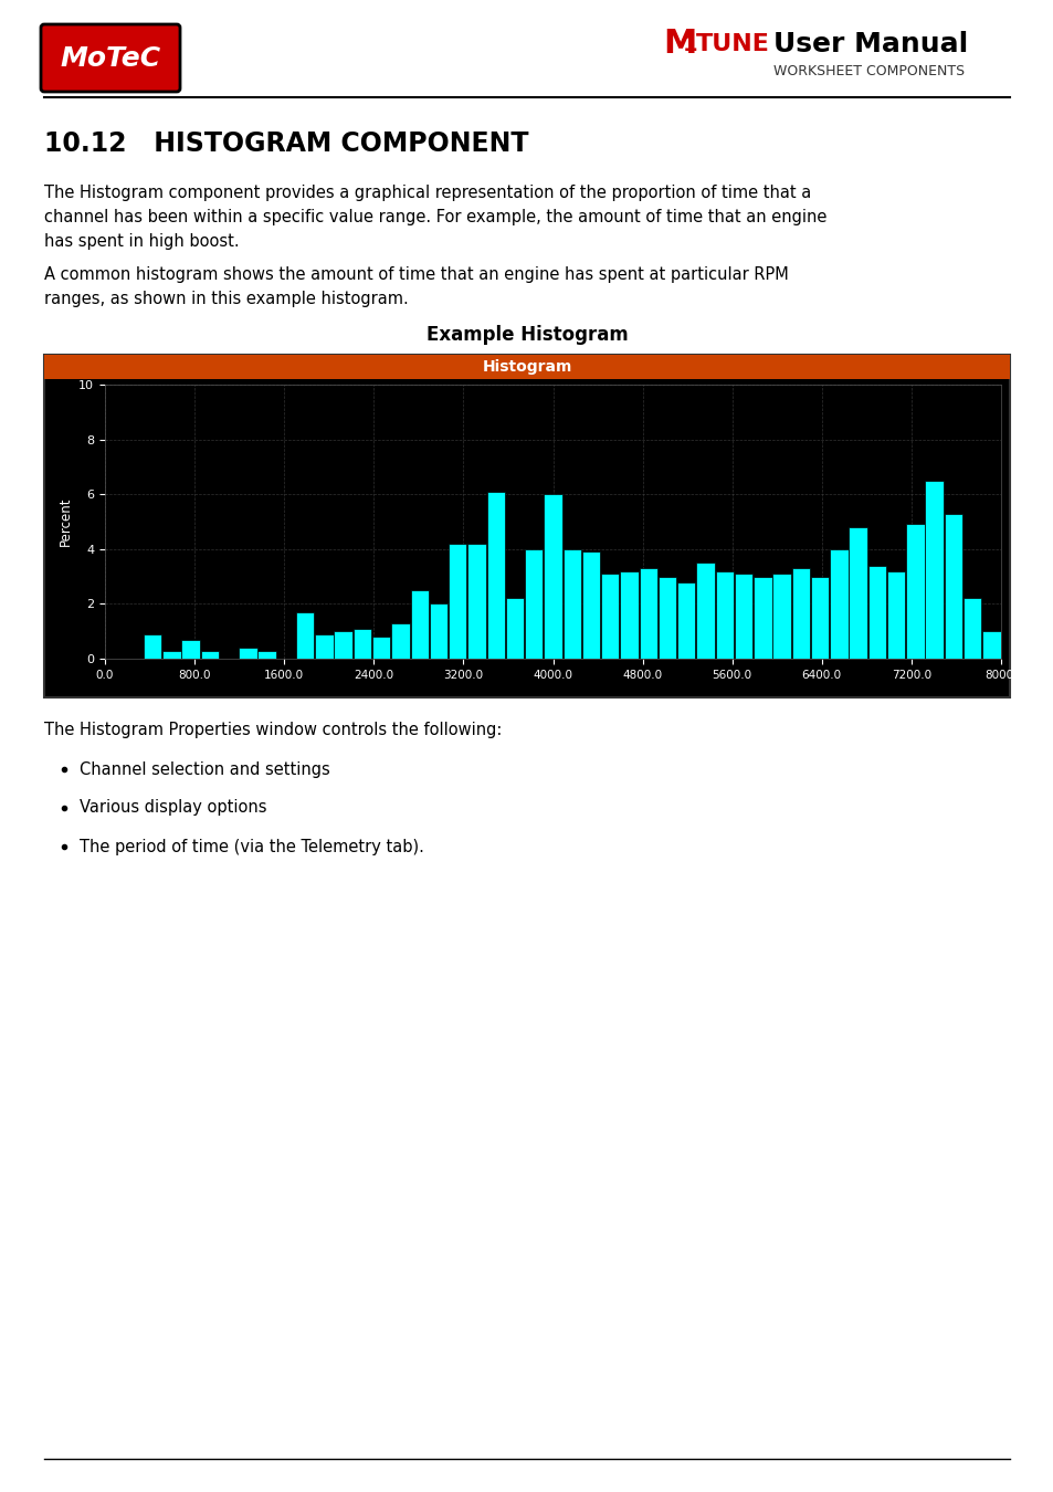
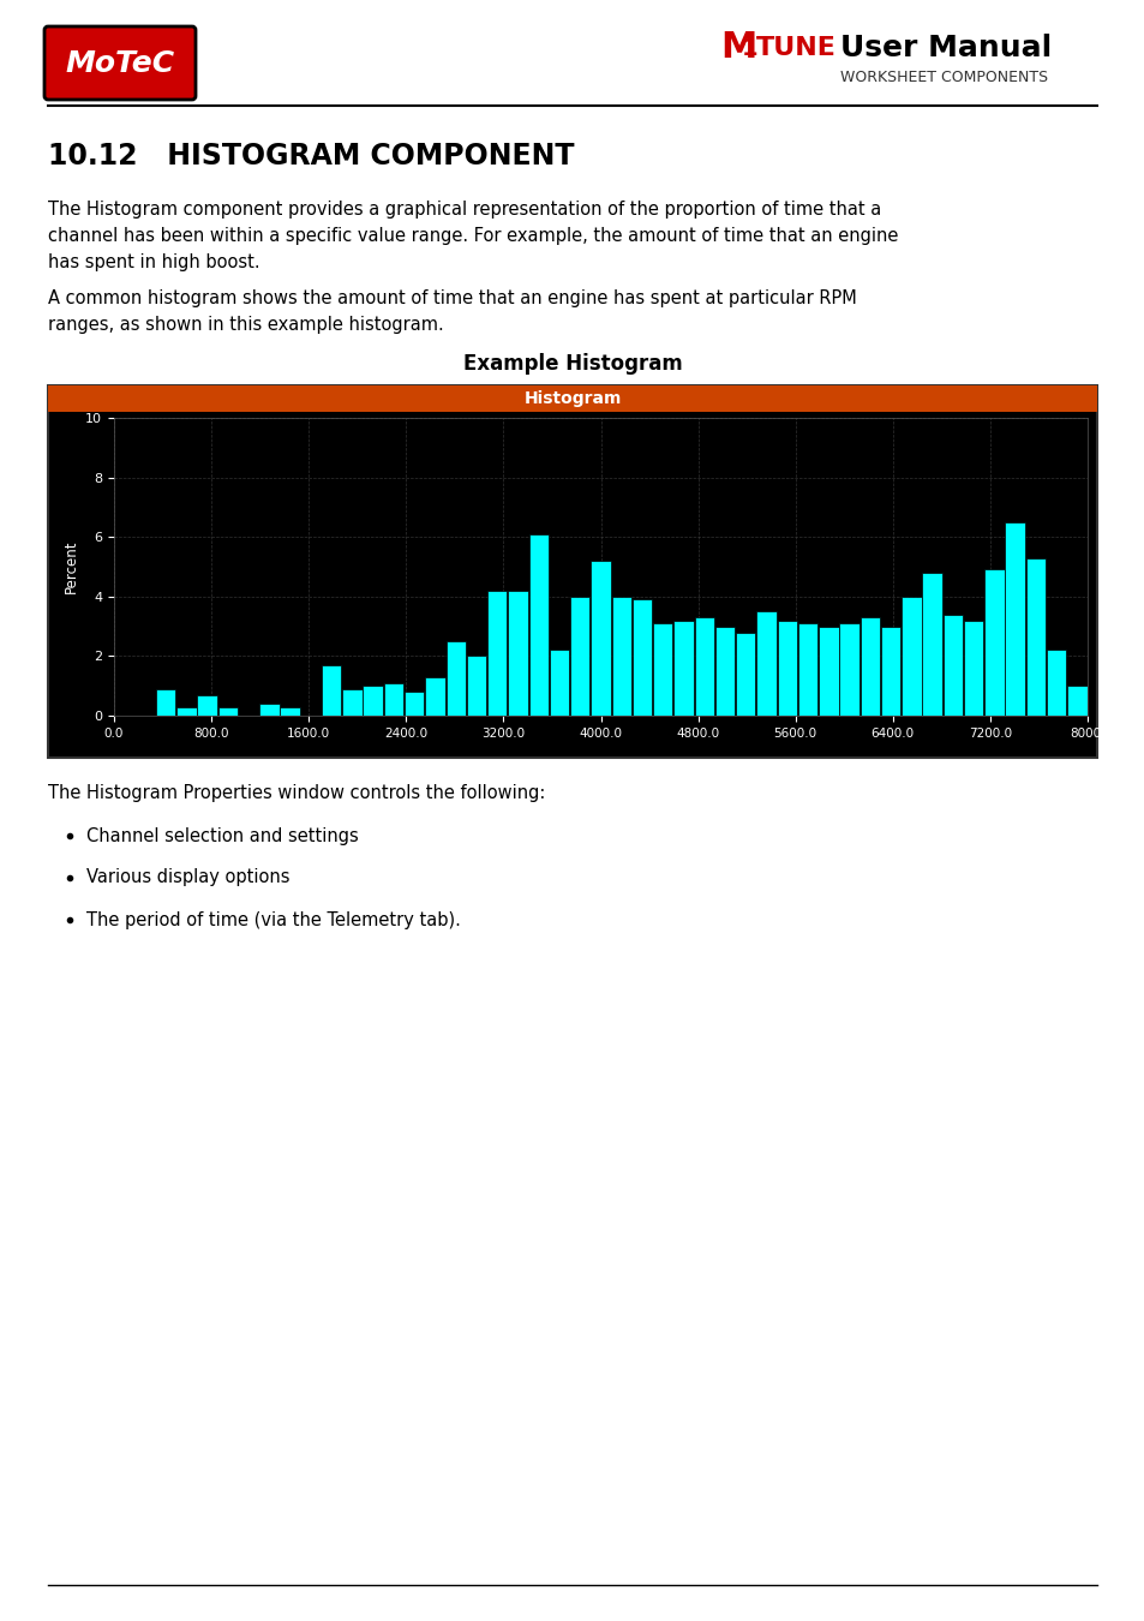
4000.0: 6.0 -> 5.2
